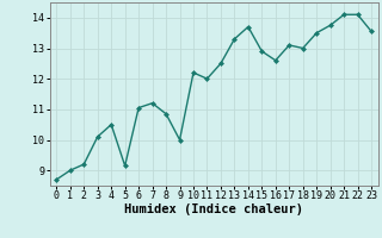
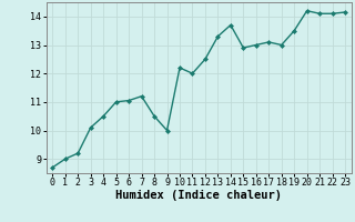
5: 9.15 -> 11.00
8: 10.85 -> 10.50
16: 12.60 -> 13.00
20: 13.75 -> 14.20
23: 13.55 -> 14.15
